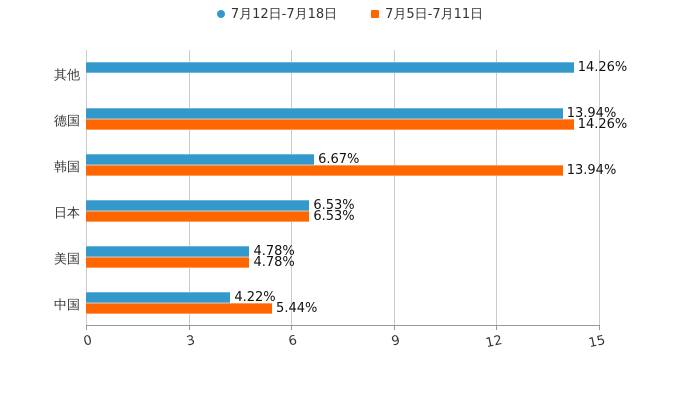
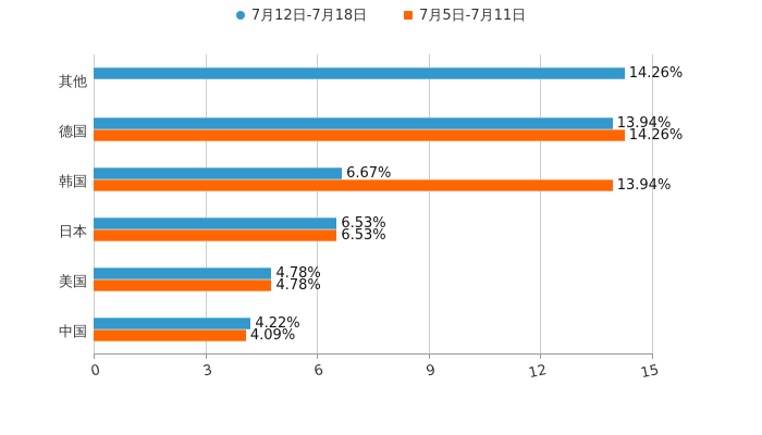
7月5日-7月11日/中国: 5.44% -> 4.09%
